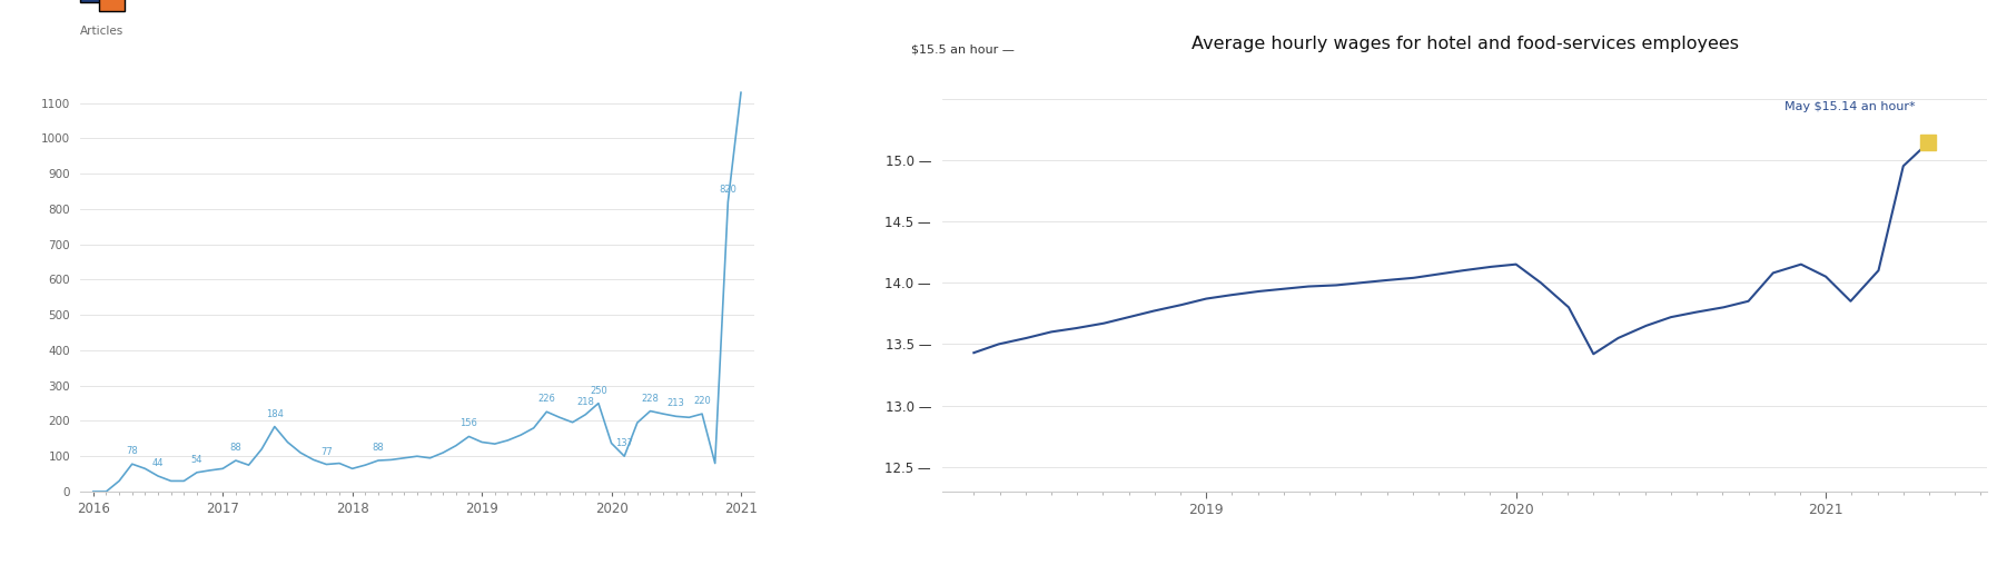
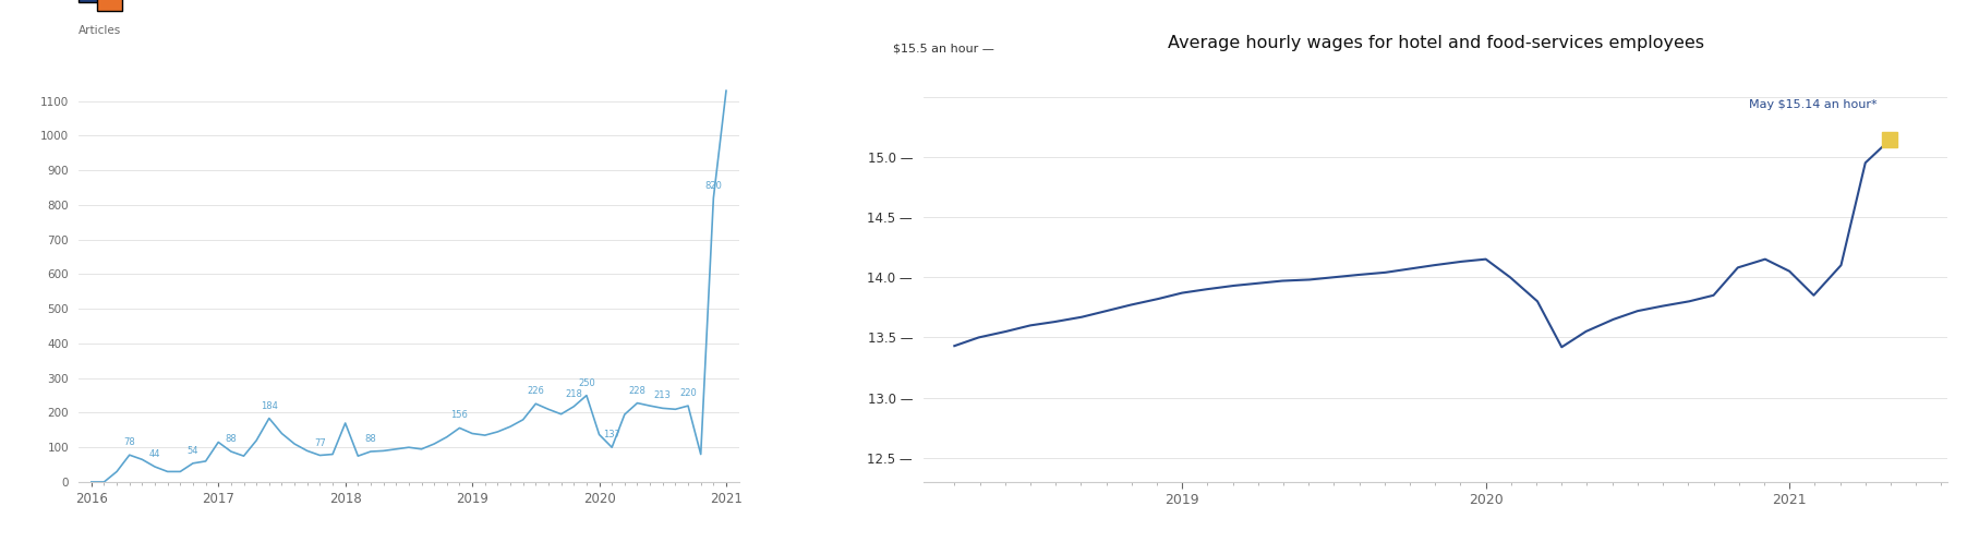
2017: 65 -> 115
2018: 65 -> 170
